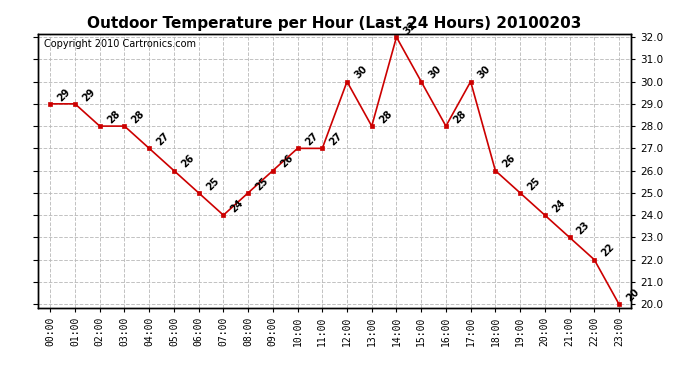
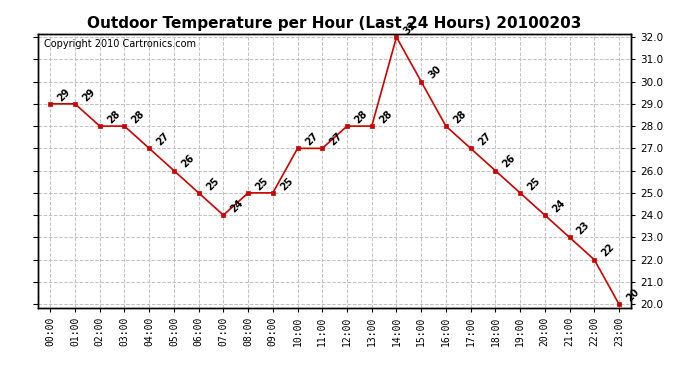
09:00: 26 -> 25
12:00: 30 -> 28
17:00: 30 -> 27
